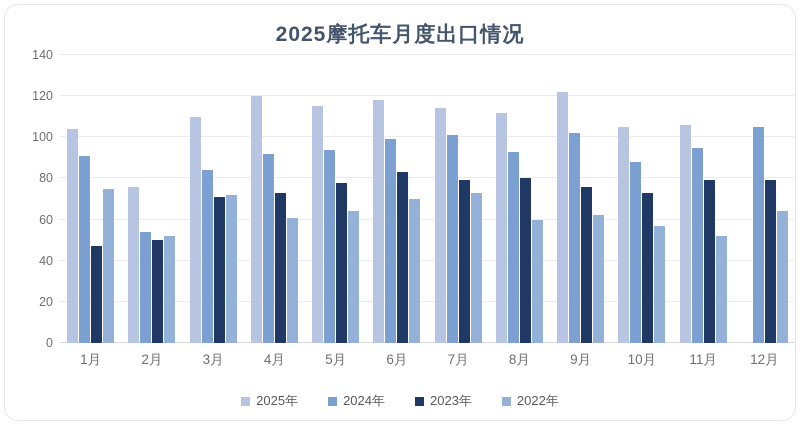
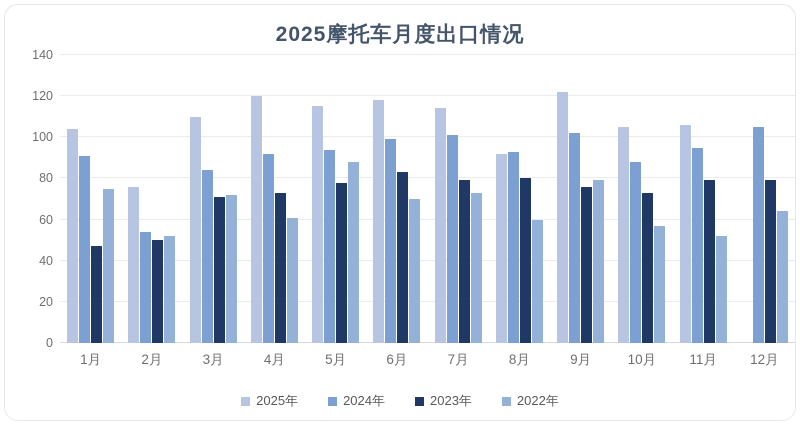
2022年/5月: 64 -> 88
2025年/8月: 112 -> 92
2022年/9月: 62 -> 79
